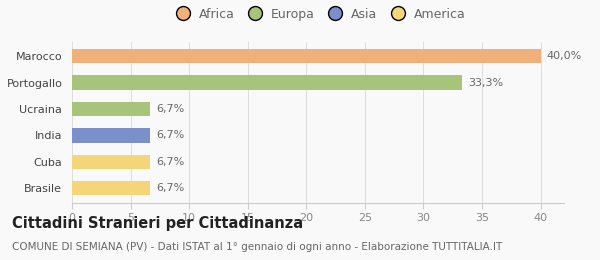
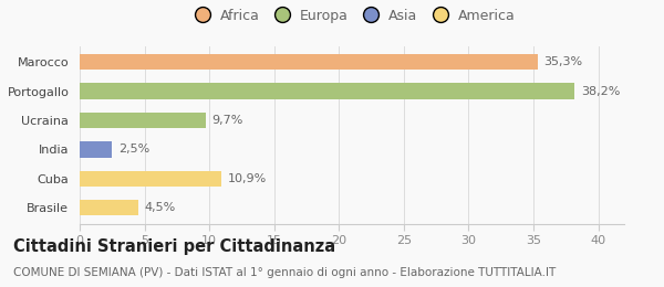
Marocco: 40,0% -> 35,3%
Portogallo: 33,3% -> 38,2%
Ucraina: 6,7% -> 9,7%
India: 6,7% -> 2,5%
Cuba: 6,7% -> 10,9%
Brasile: 6,7% -> 4,5%
